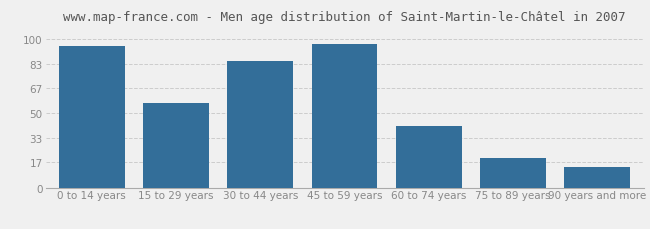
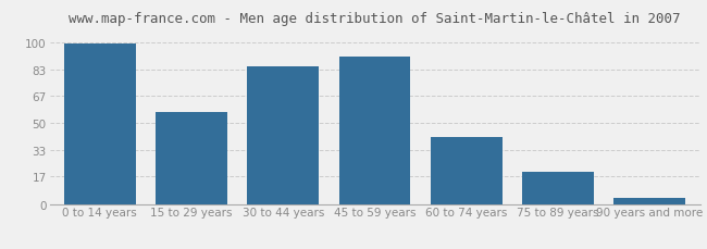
0 to 14 years: 95 -> 99
45 to 59 years: 96 -> 91
90 years and more: 14 -> 4
